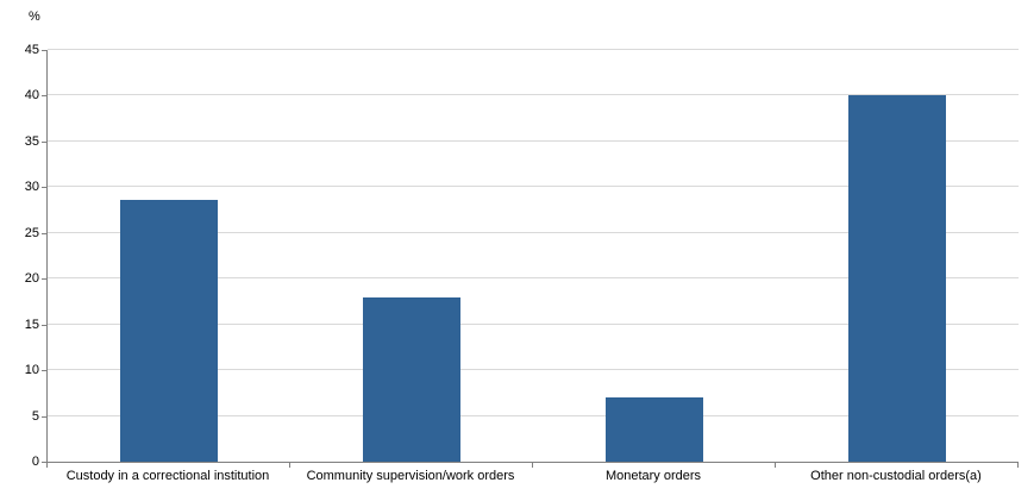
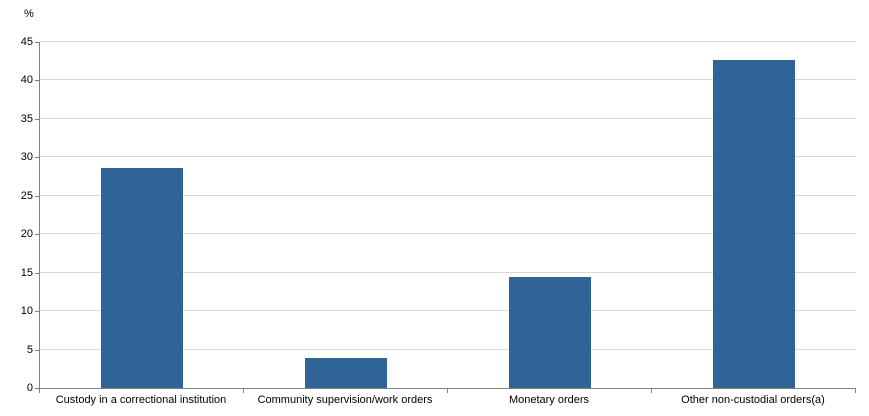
Community supervision/work orders: 18 -> 4
Monetary orders: 7 -> 14
Other non-custodial orders(a): 40 -> 43
